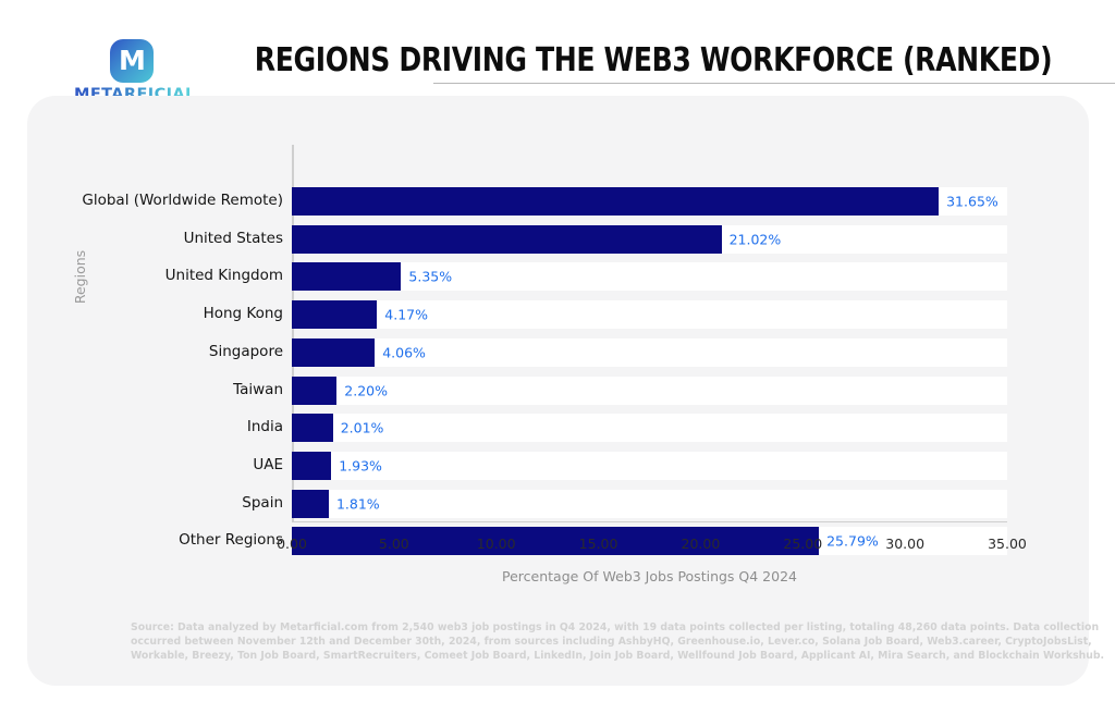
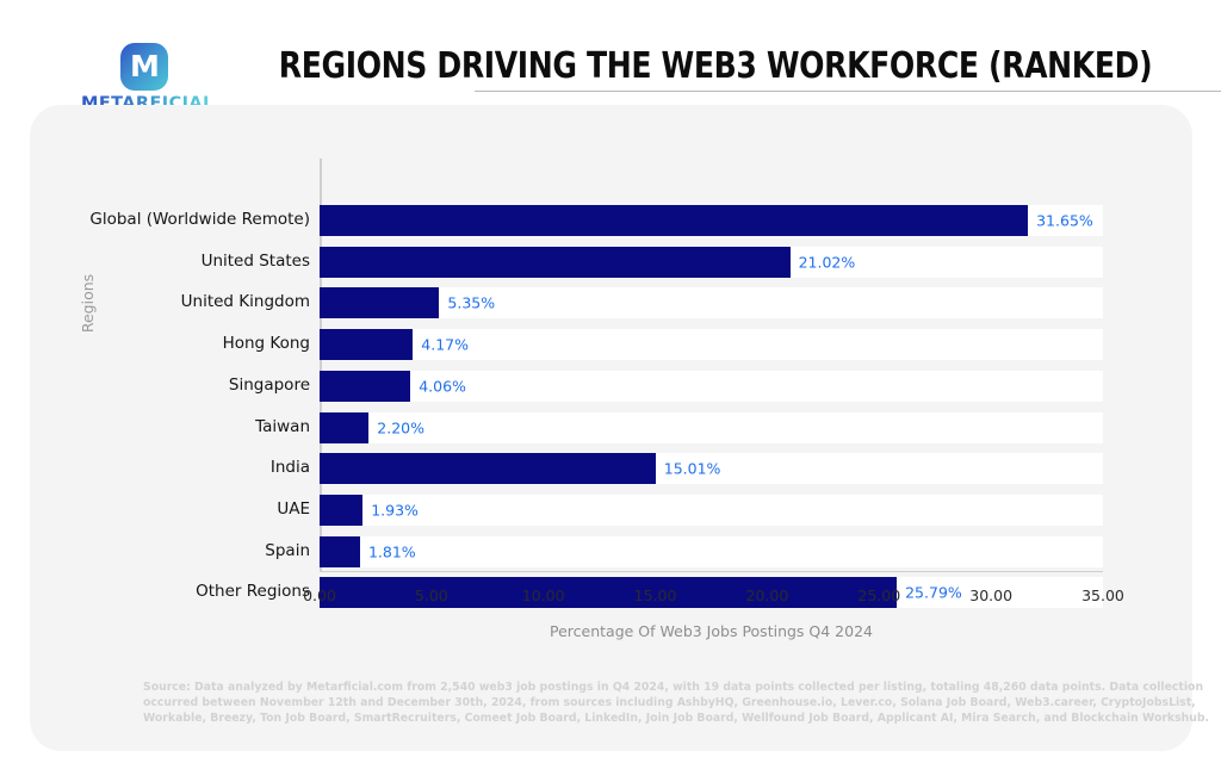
India: 2.01% -> 15.01%
